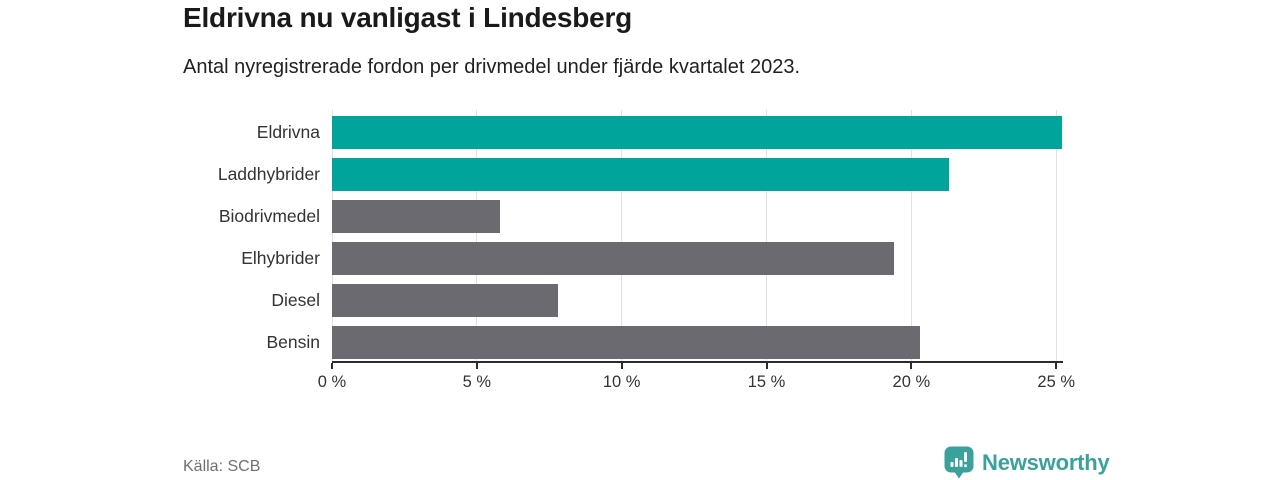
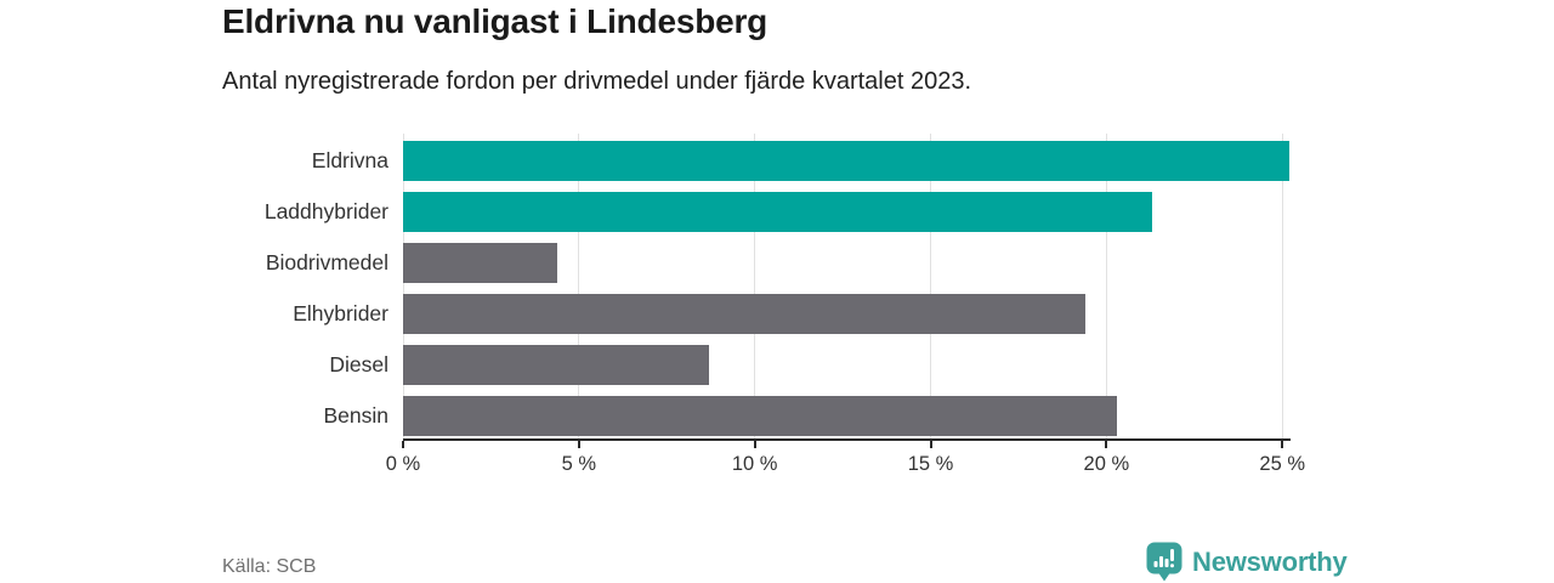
Biodrivmedel: 5.8% -> 4.4%
Diesel: 7.8% -> 8.7%
